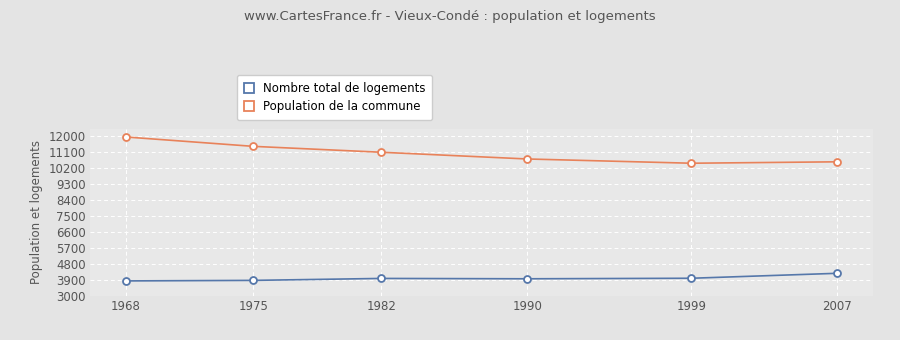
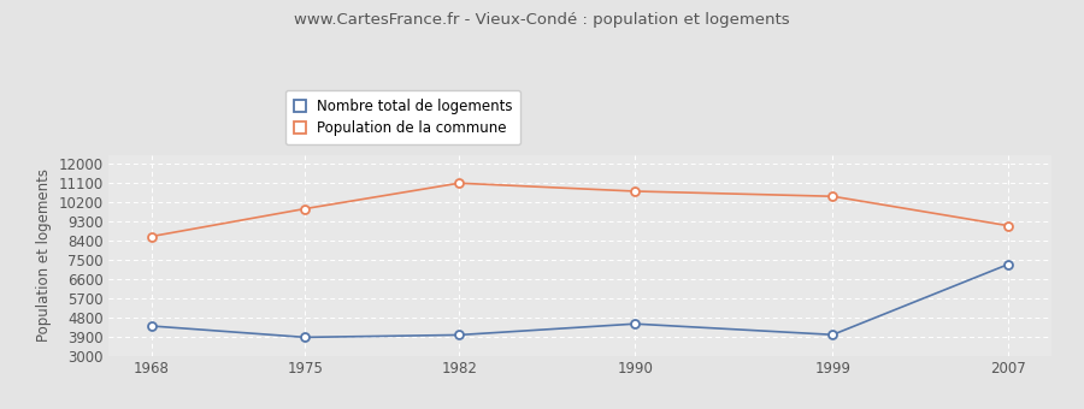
Population de la commune/1968: 12000 -> 8600
Nombre total de logements/1968: 3800 -> 4400
Population de la commune/1975: 11400 -> 9900
Nombre total de logements/1990: 4000 -> 4500
Population de la commune/2007: 10600 -> 9100
Nombre total de logements/2007: 4300 -> 7300
